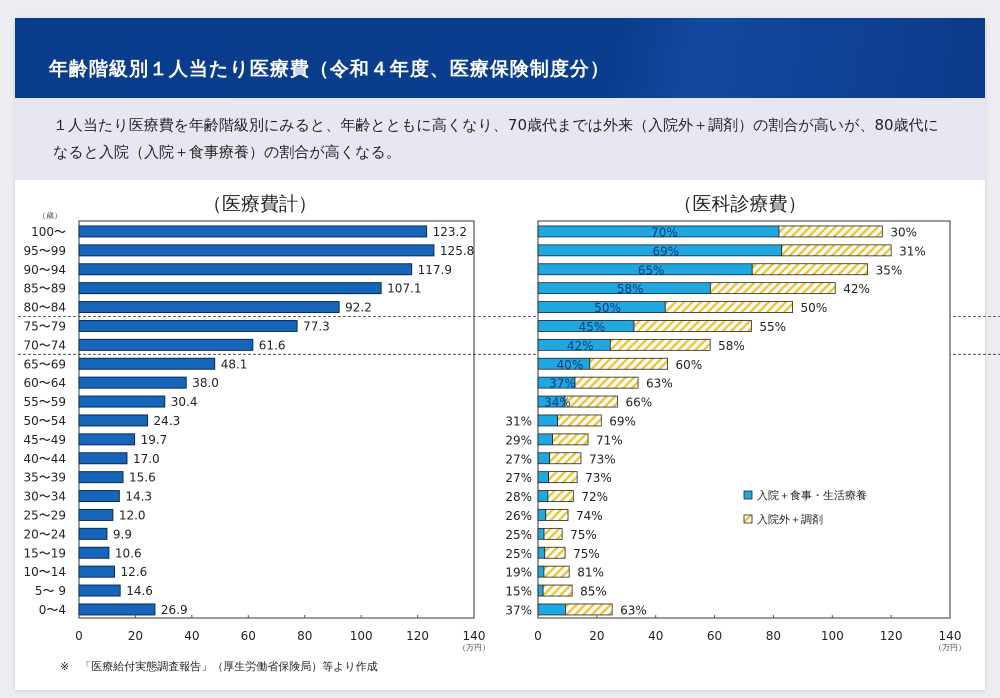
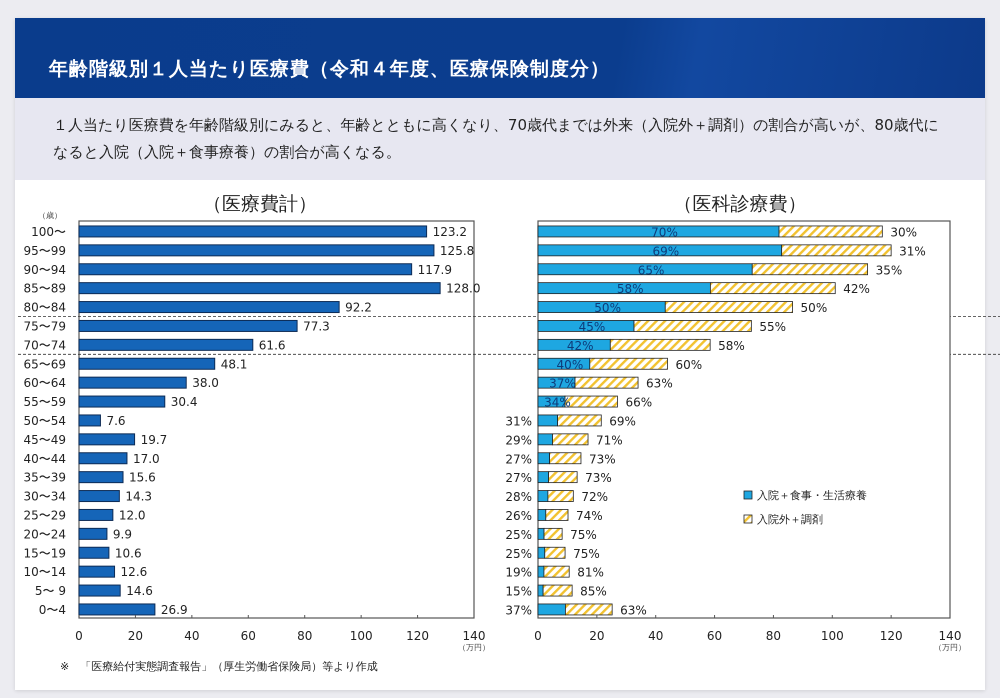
（医療費計）/85〜89: 107.1 -> 128.0
（医療費計）/50〜54: 24.3 -> 7.6
